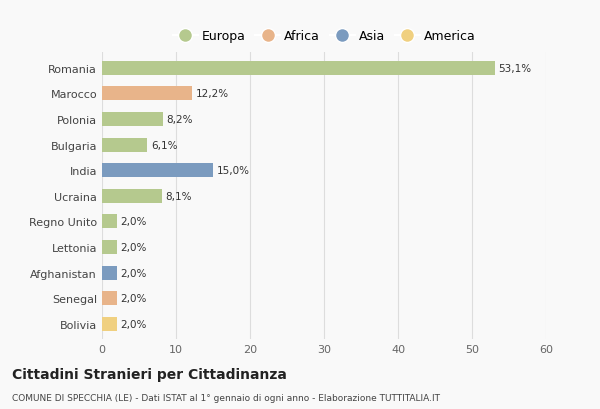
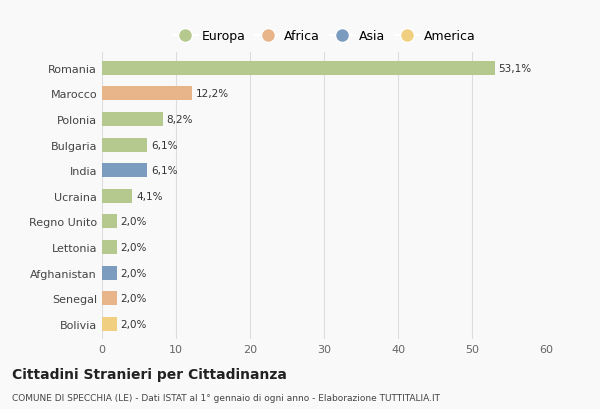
India: 15,0% -> 6,1%
Ucraina: 8,1% -> 4,1%
